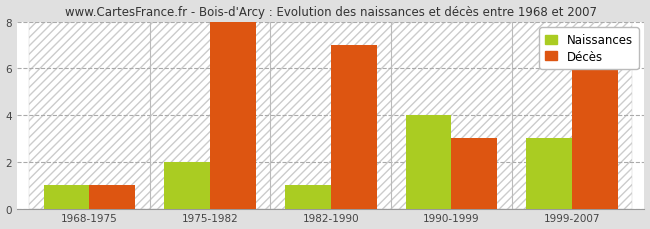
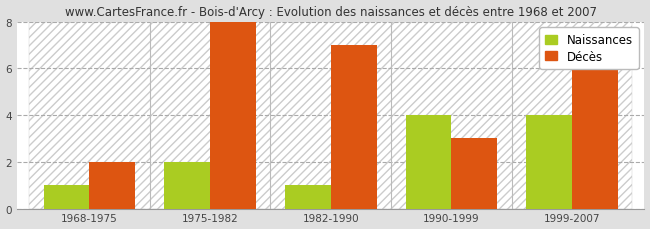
Décès/1968-1975: 1 -> 2
Naissances/1999-2007: 3 -> 4
